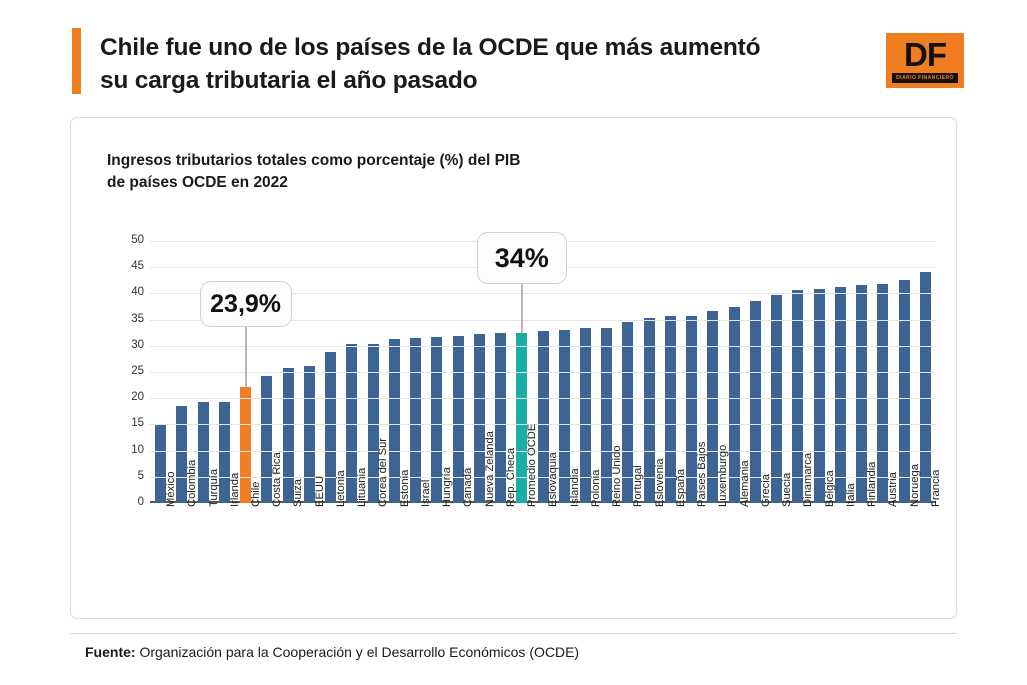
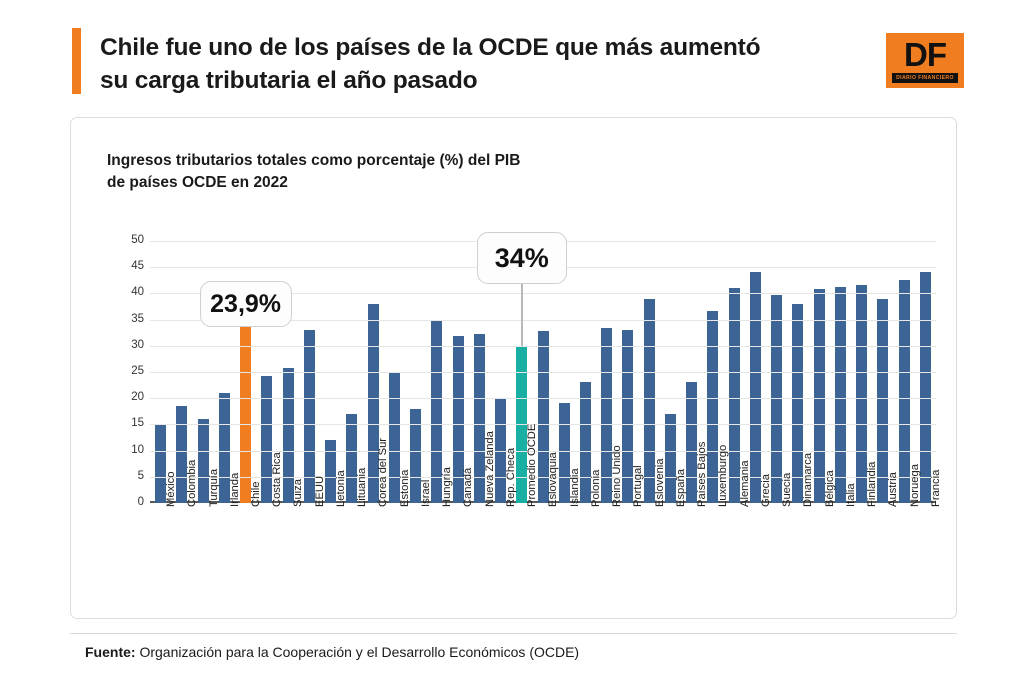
Turquía: 19 -> 16
Irlanda: 19 -> 21
Chile: 22 -> 36
EEUU: 26 -> 33
Letonia: 29 -> 12
Lituania: 30 -> 17
Corea del Sur: 30 -> 38
Estonia: 31 -> 25
Israel: 31 -> 18
Hungría: 32 -> 35
Rep. Checa: 32 -> 20
Promedio OCDE: 32 -> 30
Islandia: 33 -> 19
Polonia: 33 -> 23
Portugal: 35 -> 33
Eslovenia: 35 -> 39
España: 36 -> 17
Países Bajos: 36 -> 23
Alemania: 38 -> 41
Grecia: 38 -> 44
Dinamarca: 41 -> 38
Austria: 42 -> 39
